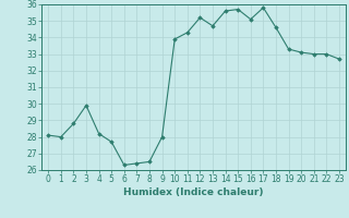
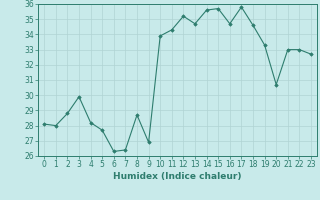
8: 26.5 -> 28.7
9: 28.0 -> 26.9
16: 35.1 -> 34.7
20: 33.1 -> 30.7
